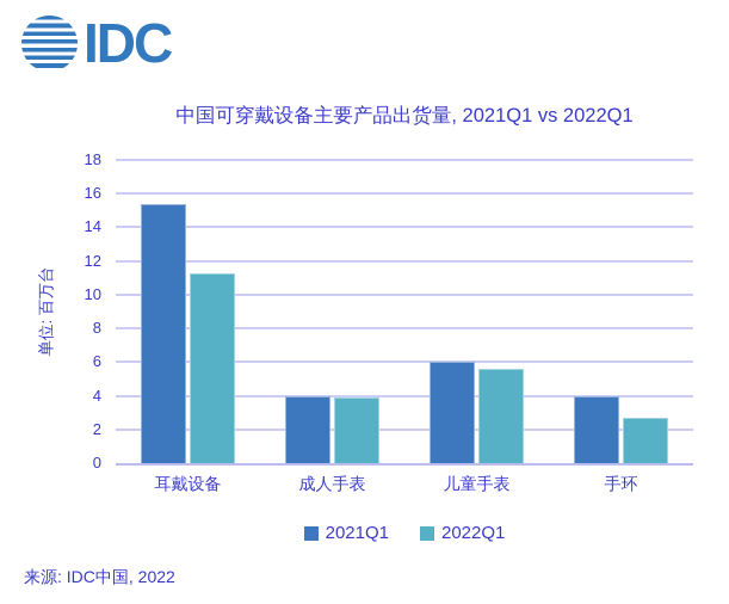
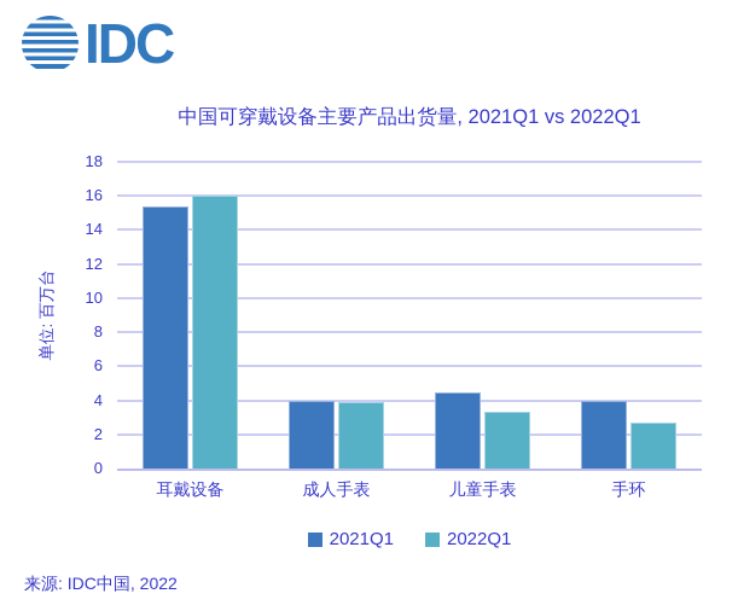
2022Q1/耳戴设备: 11.3 -> 16.0
2021Q1/儿童手表: 6.0 -> 4.5
2022Q1/儿童手表: 5.6 -> 3.3
